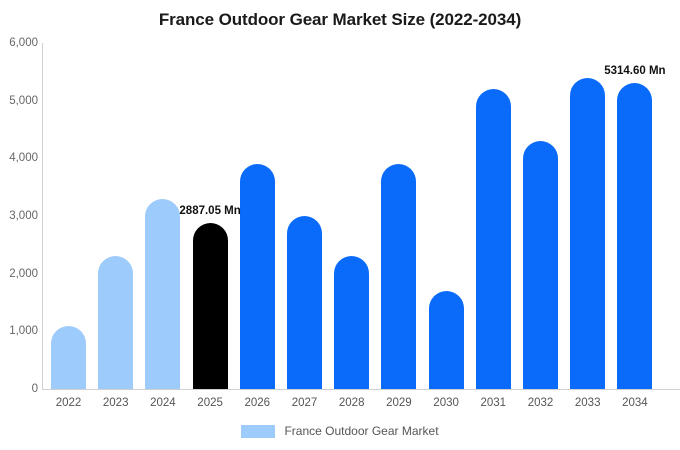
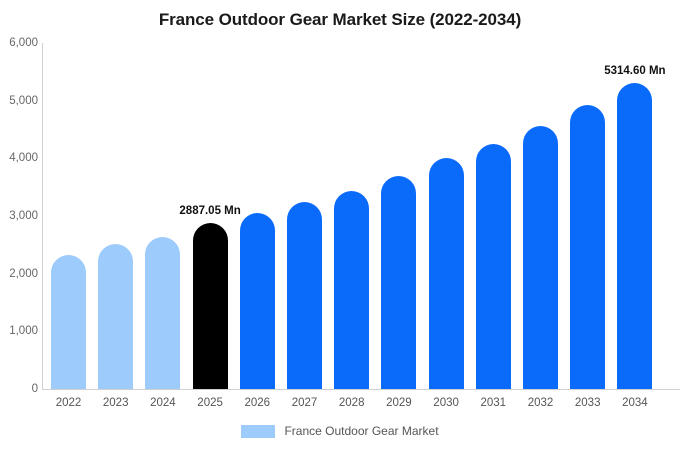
2022: 1100 -> 2300
2023: 2300 -> 2500
2024: 3300 -> 2600
2026: 3900 -> 3100
2027: 3000 -> 3200
2028: 2300 -> 3400
2029: 3900 -> 3700
2030: 1700 -> 4000
2031: 5200 -> 4200
2032: 4300 -> 4600
2033: 5400 -> 4900
